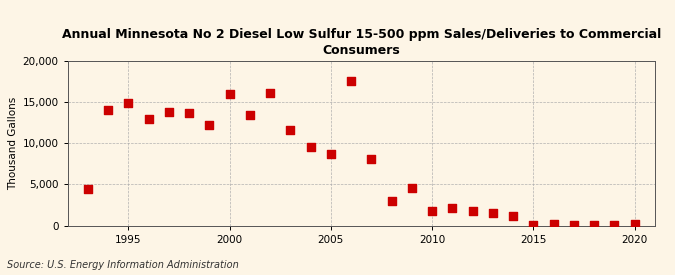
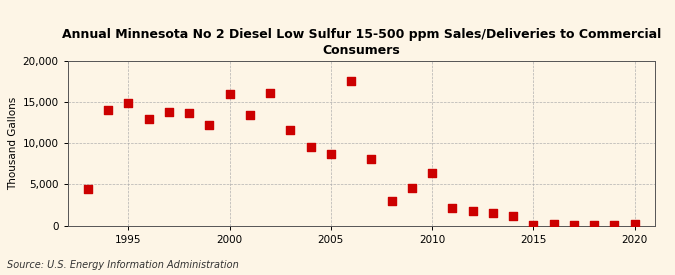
2010: 1,700 -> 6,400
